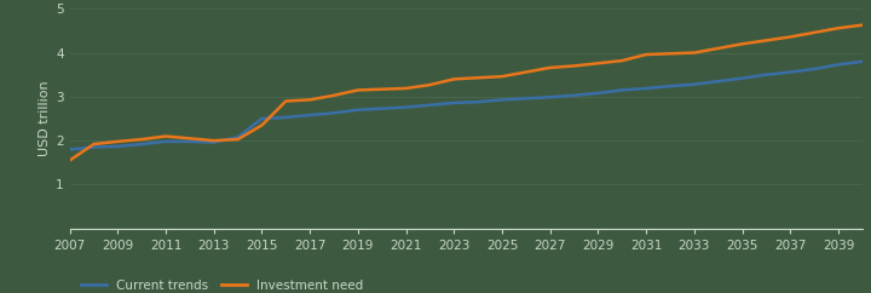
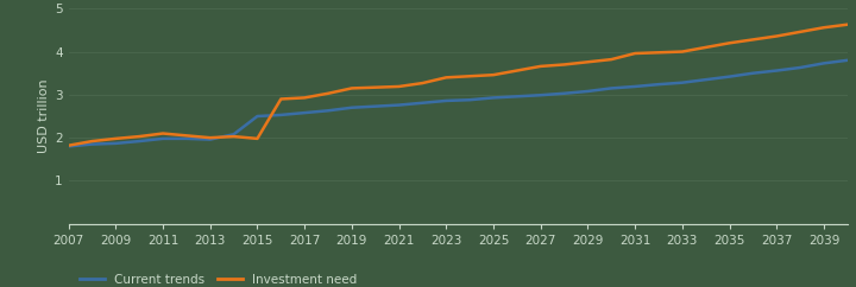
Investment need/2007: 1.55 -> 1.82
Investment need/2015: 2.35 -> 1.98
